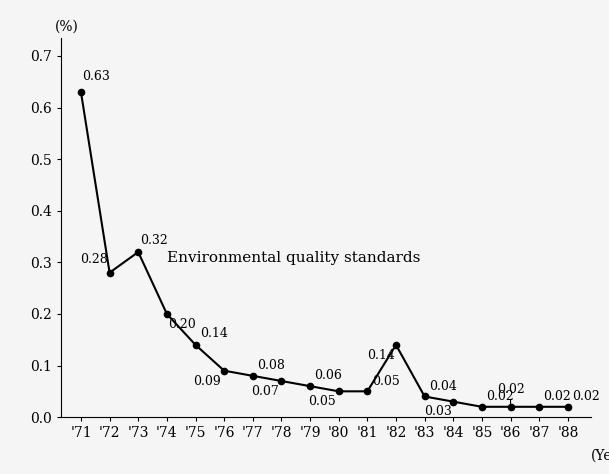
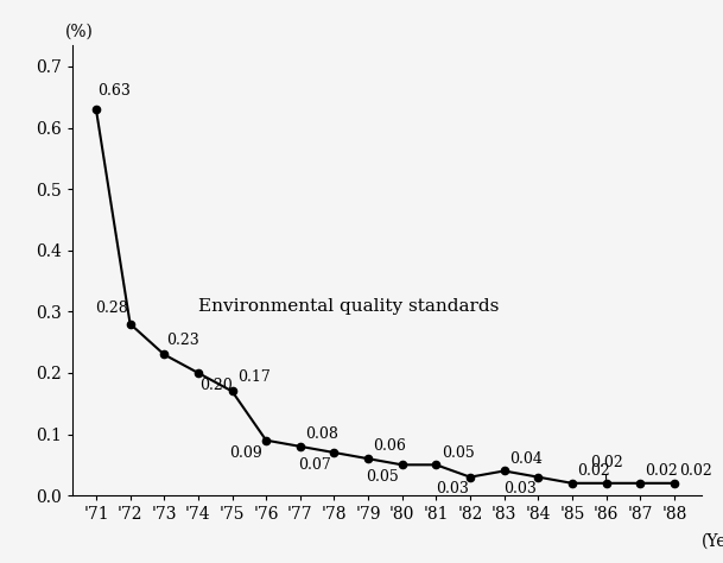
'73: 0.32 -> 0.23
'75: 0.14 -> 0.17
'82: 0.14 -> 0.03
